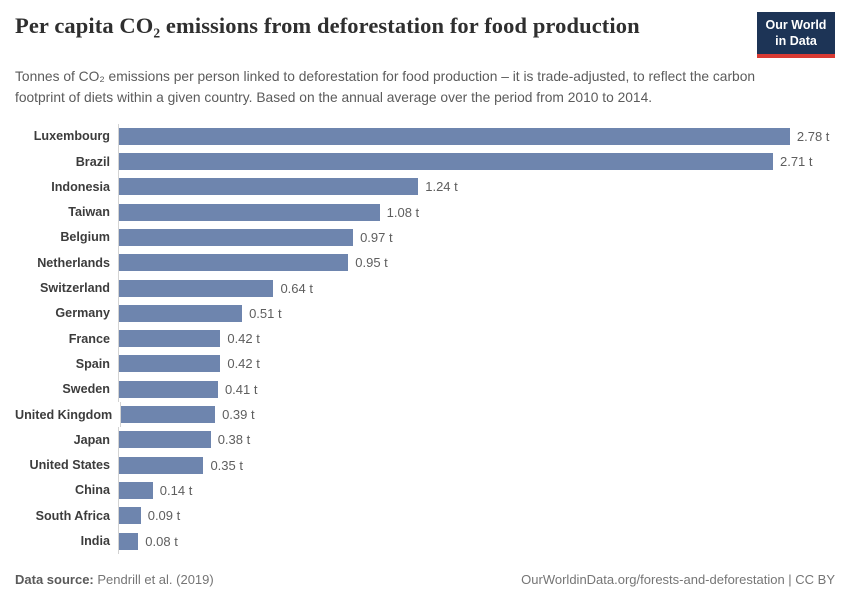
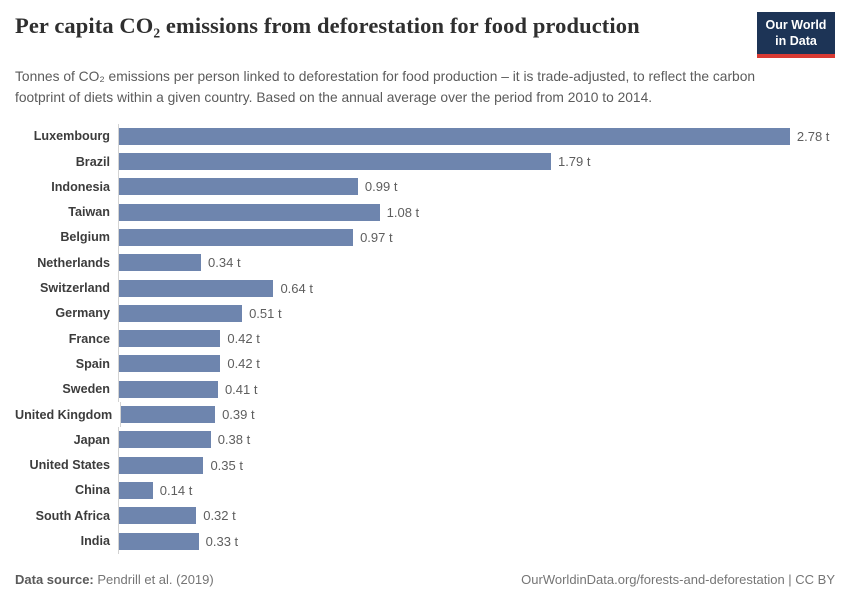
Brazil: 2.71 -> 1.79
Indonesia: 1.24 -> 0.99
Netherlands: 0.95 -> 0.34
South Africa: 0.09 -> 0.32
India: 0.08 -> 0.33
